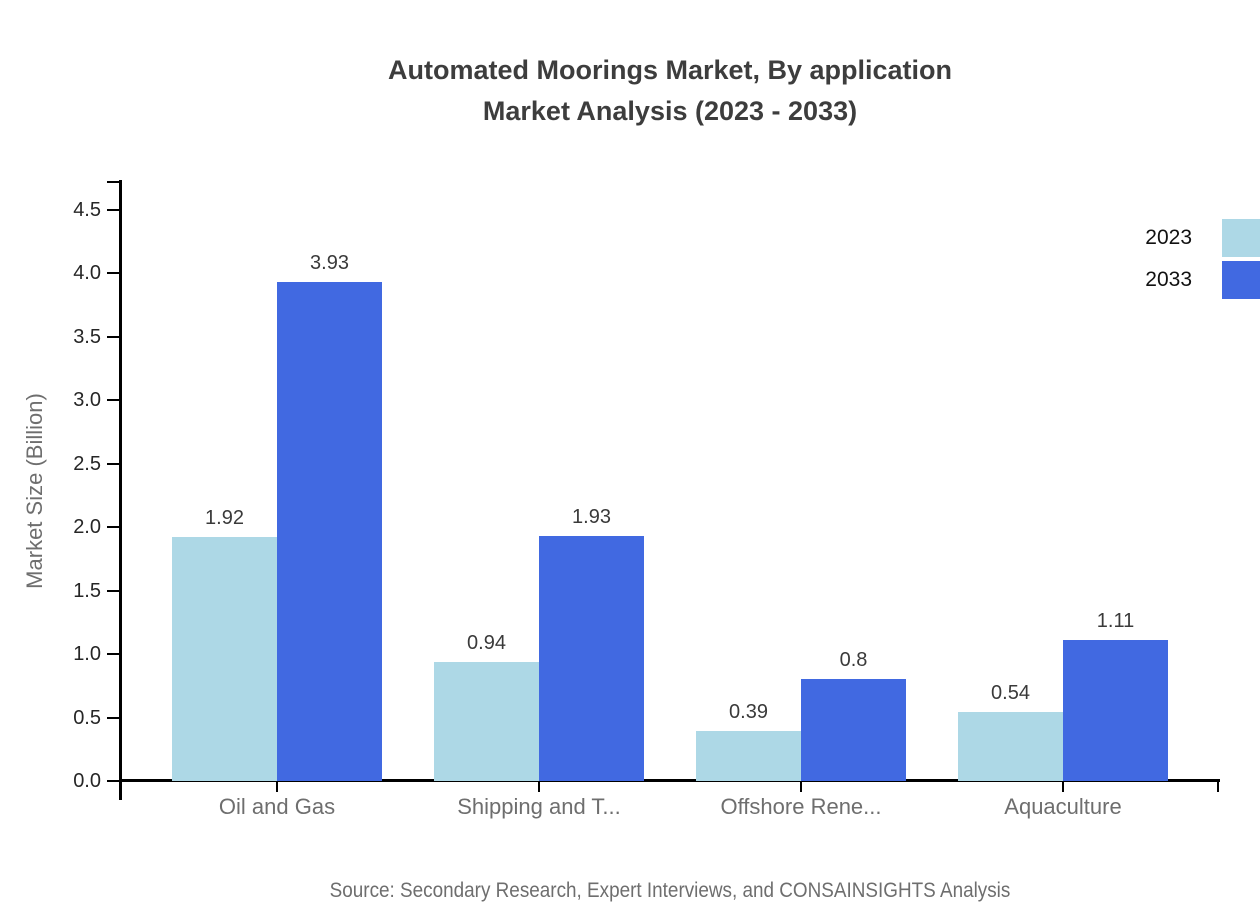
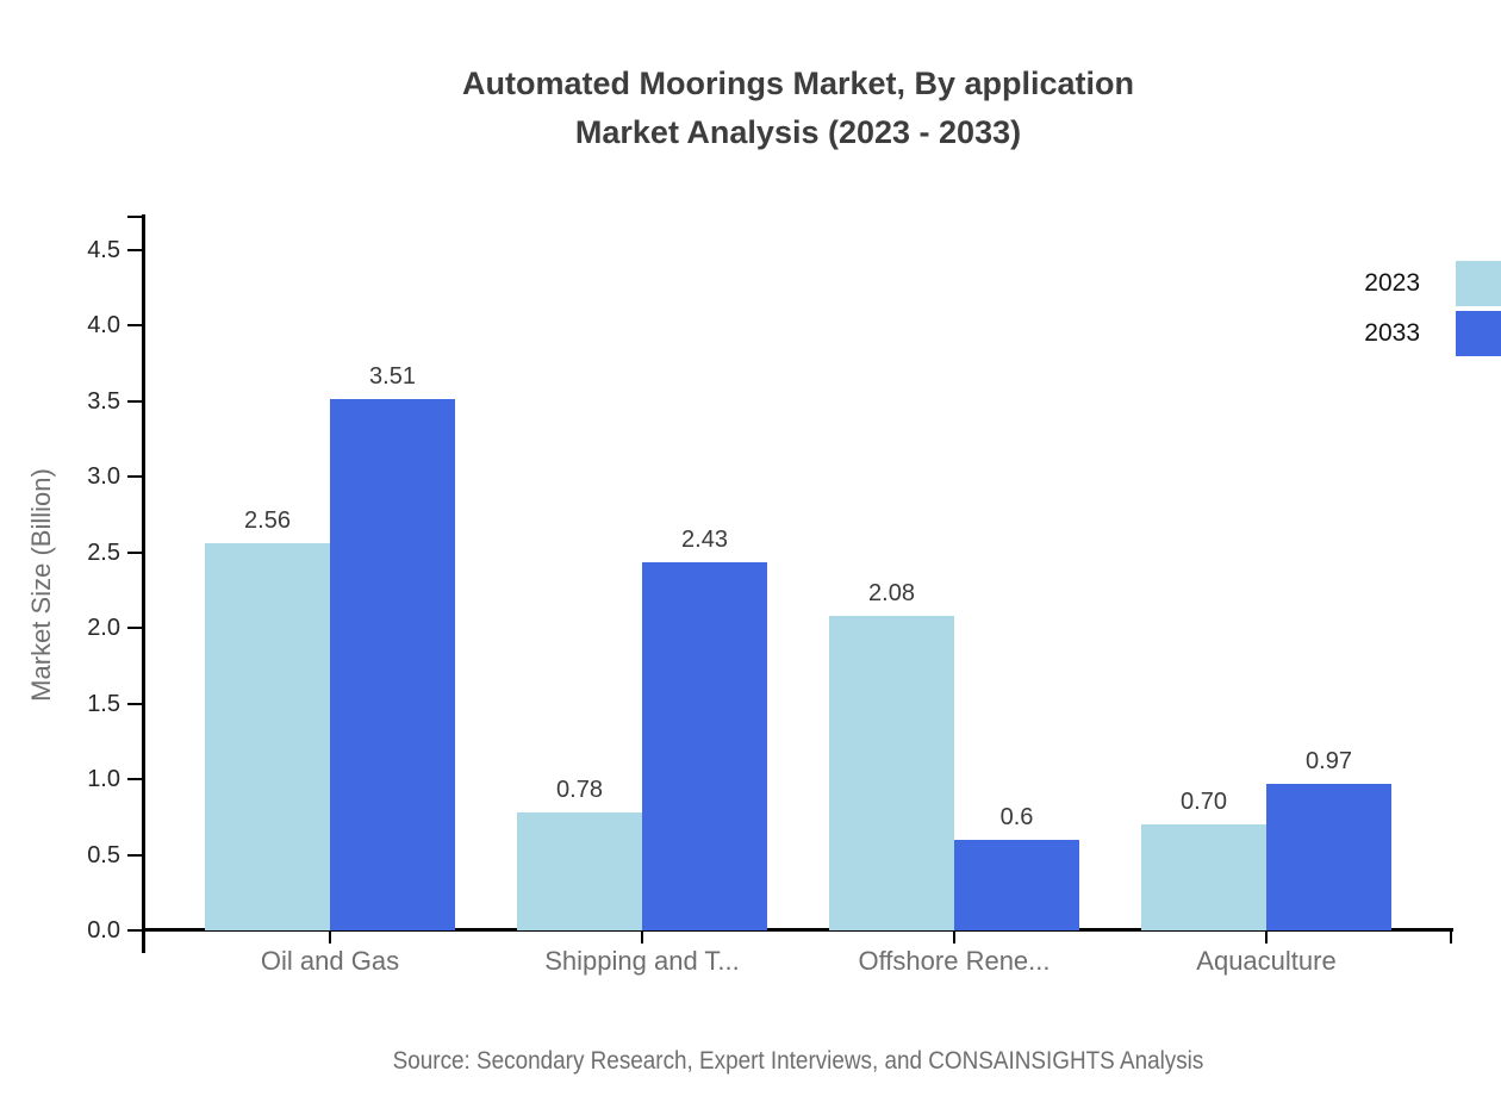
2023/Oil and Gas: 1.92 -> 2.56
2033/Oil and Gas: 3.93 -> 3.51
2023/Shipping and T...: 0.94 -> 0.78
2033/Shipping and T...: 1.93 -> 2.43
2023/Offshore Rene...: 0.39 -> 2.08
2033/Offshore Rene...: 0.8 -> 0.6
2023/Aquaculture: 0.54 -> 0.70
2033/Aquaculture: 1.11 -> 0.97
